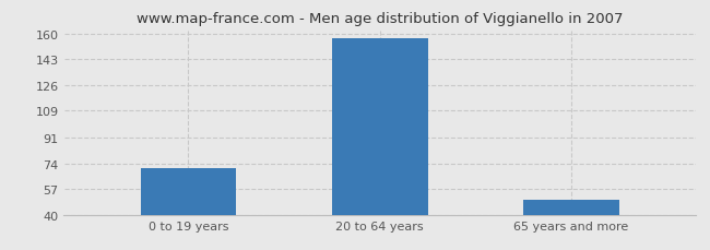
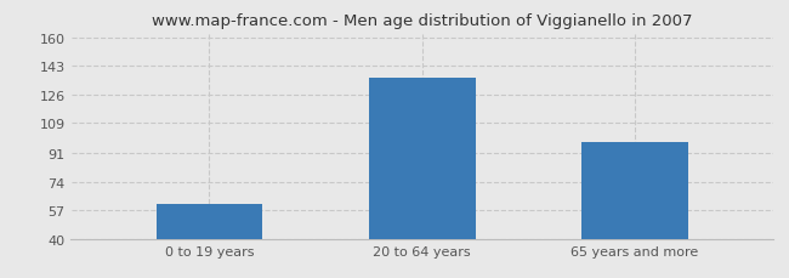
0 to 19 years: 71 -> 61
20 to 64 years: 157 -> 136
65 years and more: 50 -> 98
